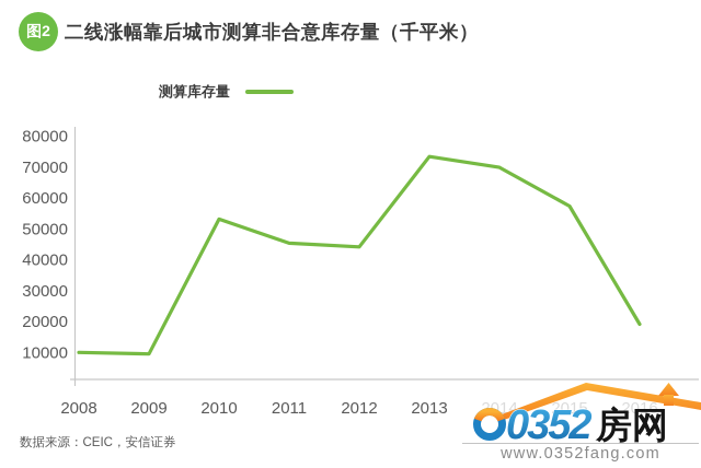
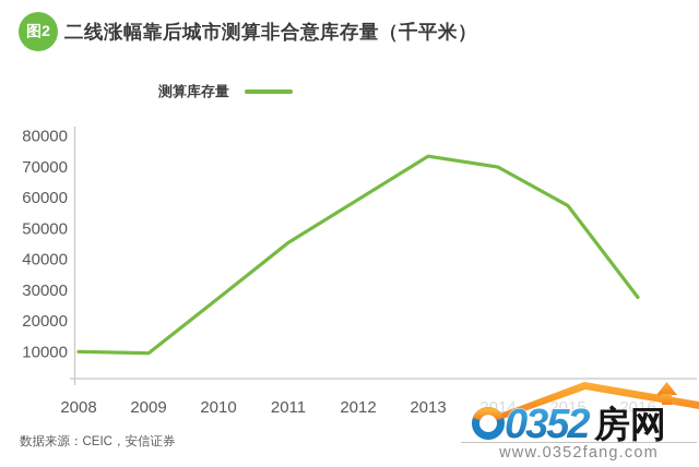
2010: 53000 -> 27000
2012: 44000 -> 59000
2016: 19000 -> 28000
